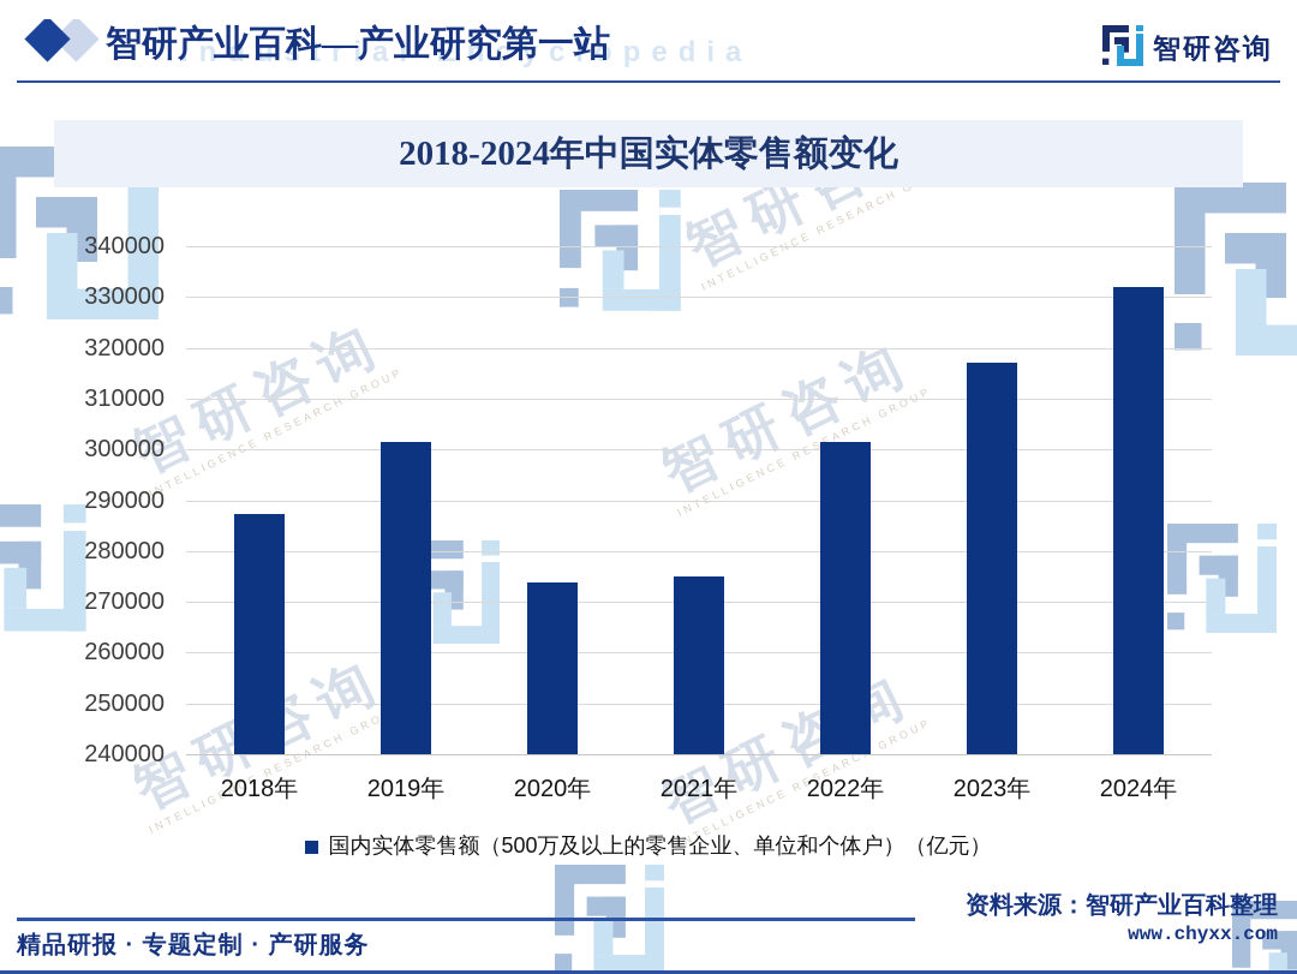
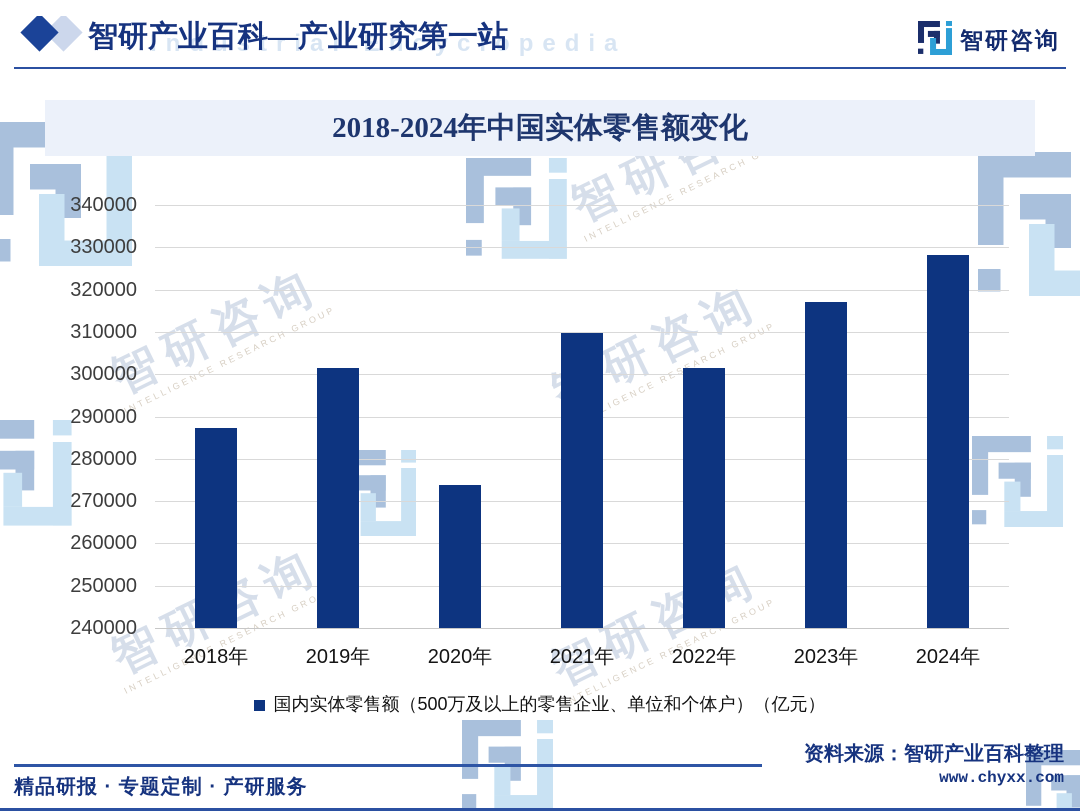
2021年: 275000 -> 310000
2024年: 332000 -> 328000
